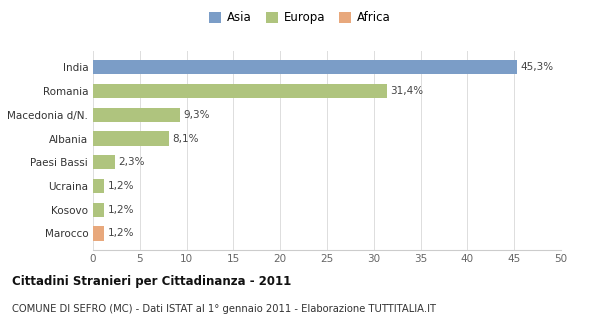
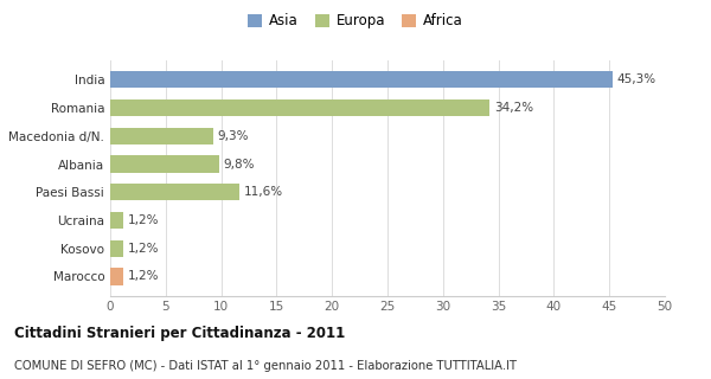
Romania: 31,4% -> 34,2%
Albania: 8,1% -> 9,8%
Paesi Bassi: 2,3% -> 11,6%
